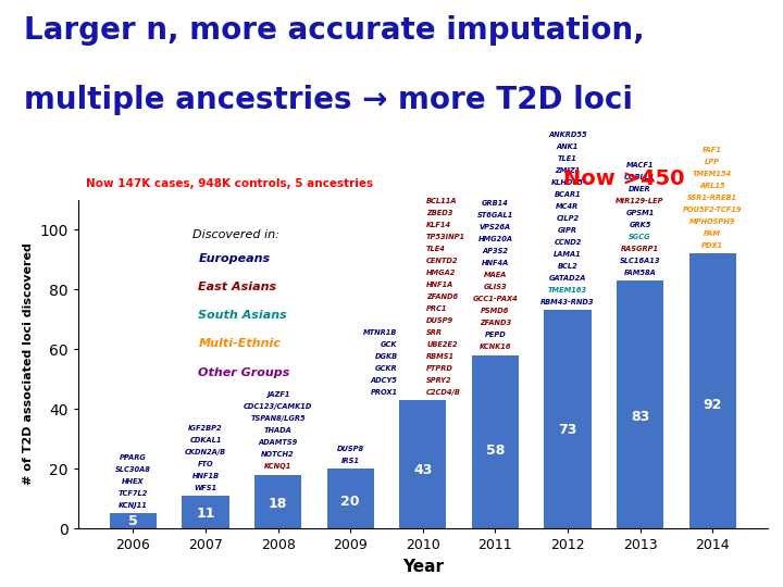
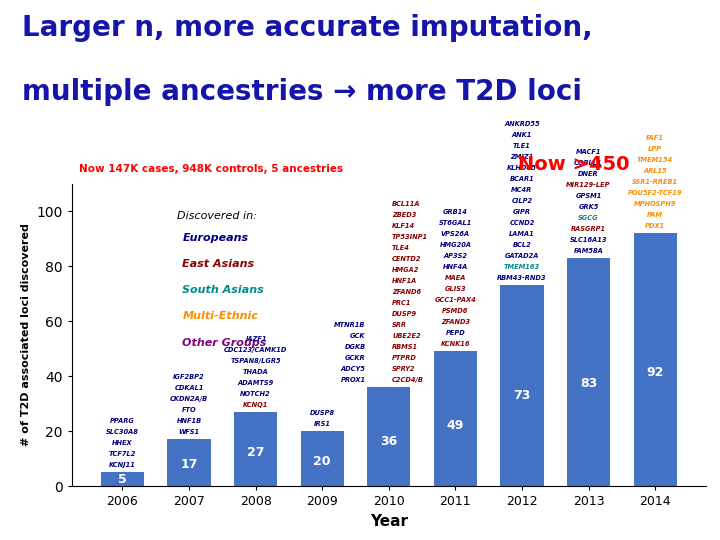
2007: 11 -> 17
2008: 18 -> 27
2010: 43 -> 36
2011: 58 -> 49
